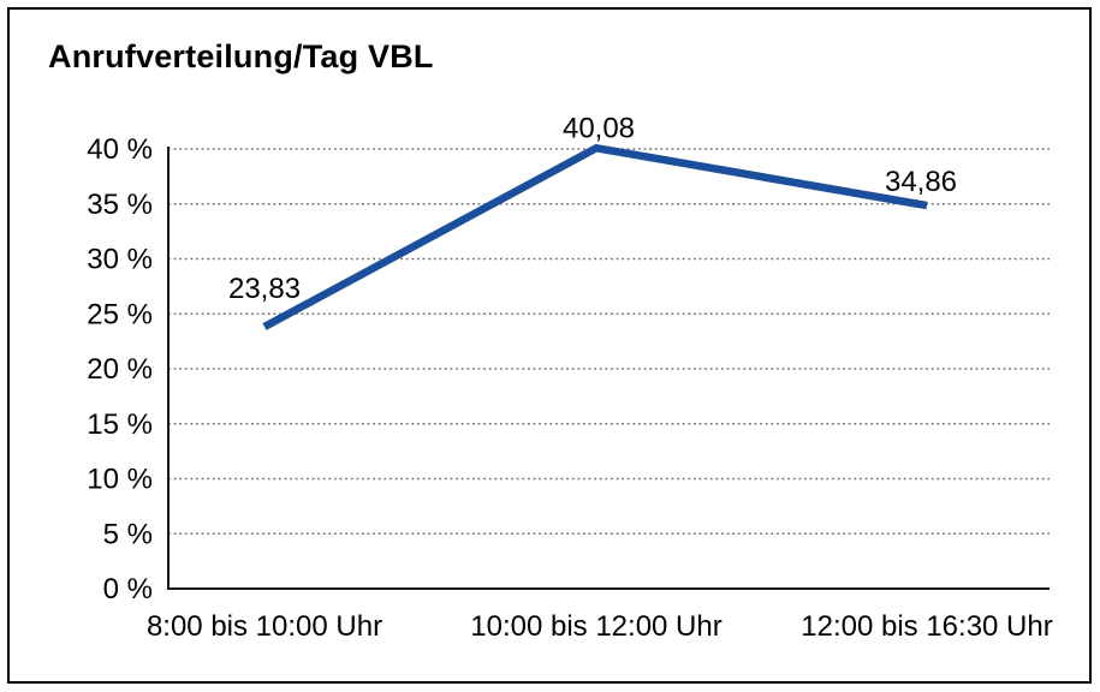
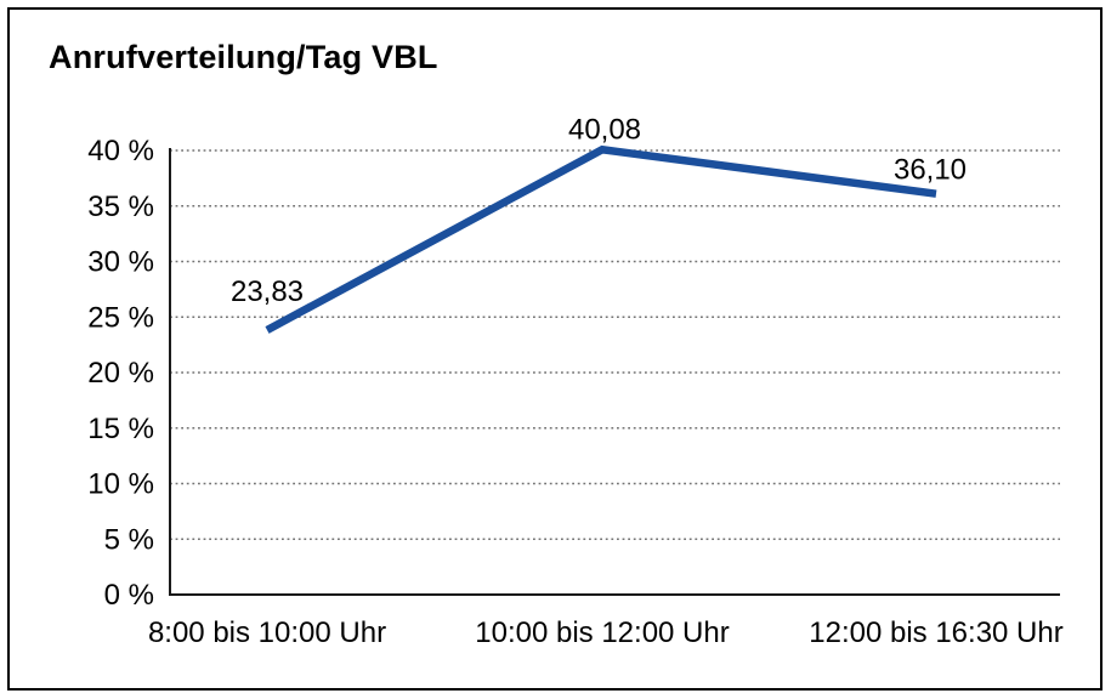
12:00 bis 16:30 Uhr: 34,86 -> 36,10
